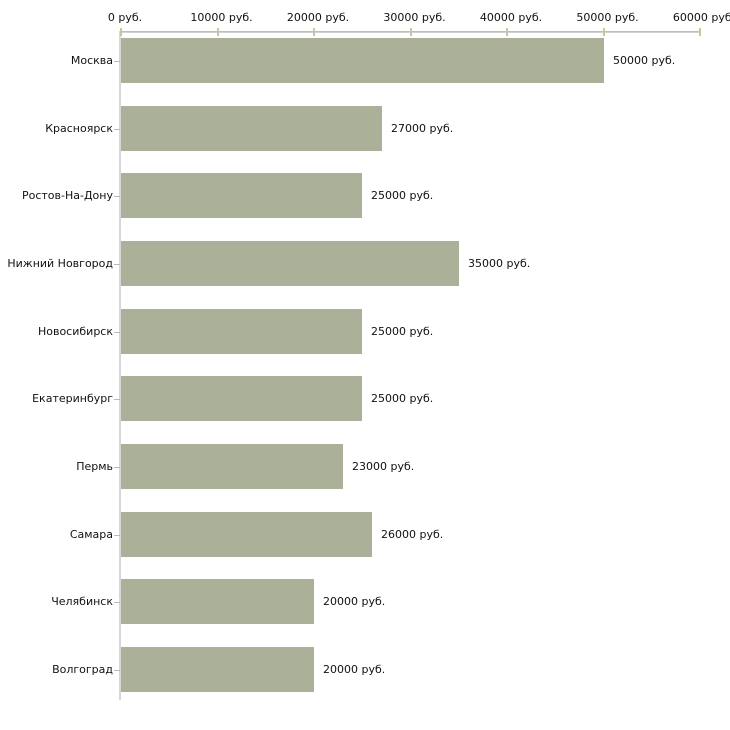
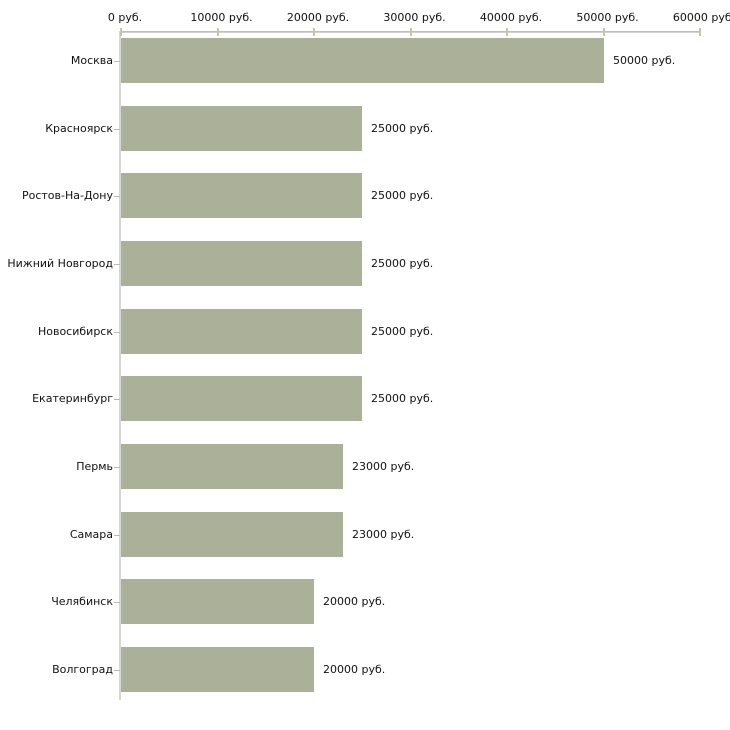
Красноярск: 27000 -> 25000
Нижний Новгород: 35000 -> 25000
Самара: 26000 -> 23000
